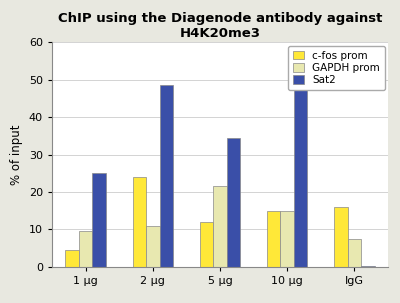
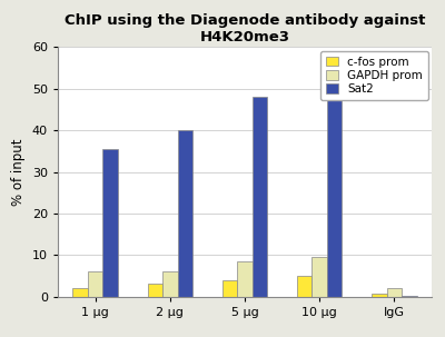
c-fos prom/1 μg: 4.5 -> 2.0
GAPDH prom/1 μg: 9.5 -> 6.0
Sat2/1 μg: 25.0 -> 35.5
c-fos prom/2 μg: 24.0 -> 3.0
GAPDH prom/2 μg: 11.0 -> 6.0
Sat2/2 μg: 48.5 -> 40.0
c-fos prom/5 μg: 12.0 -> 4.0
GAPDH prom/5 μg: 21.5 -> 8.5
Sat2/5 μg: 34.5 -> 48.0
c-fos prom/10 μg: 15.0 -> 5.0
GAPDH prom/10 μg: 15.0 -> 9.5
c-fos prom/IgG: 16.0 -> 0.7
GAPDH prom/IgG: 7.5 -> 2.0
